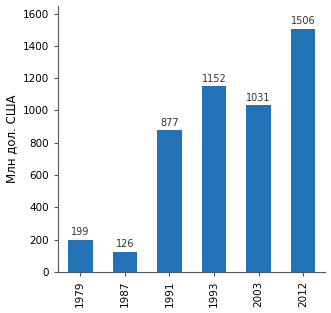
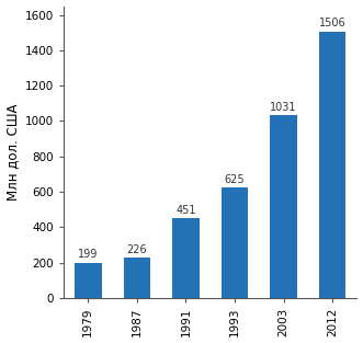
1987: 126 -> 226
1991: 877 -> 451
1993: 1152 -> 625
